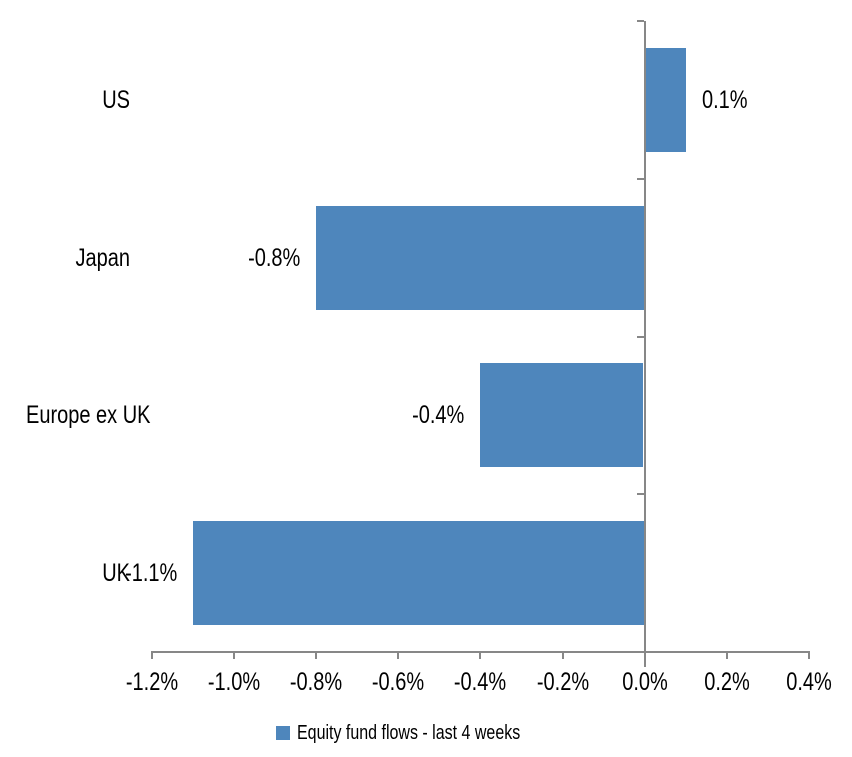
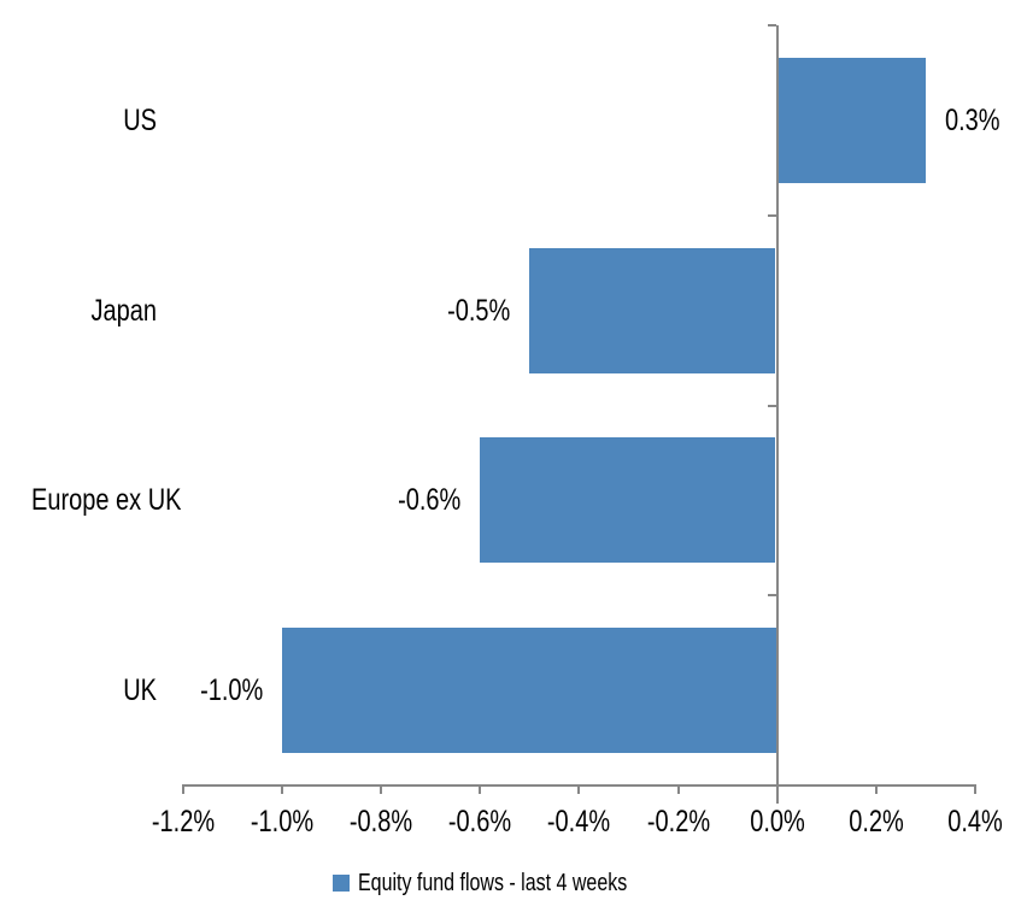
US: 0.1% -> 0.3%
Japan: -0.8% -> -0.5%
Europe ex UK: -0.4% -> -0.6%
UK: -1.1% -> -1.0%
